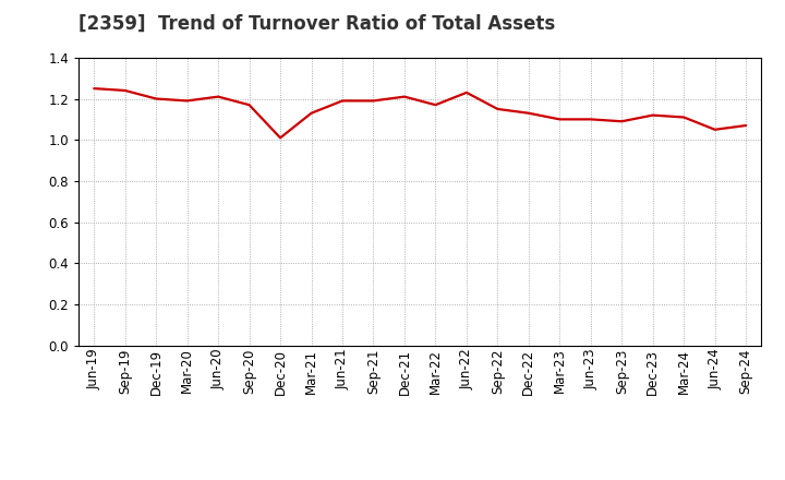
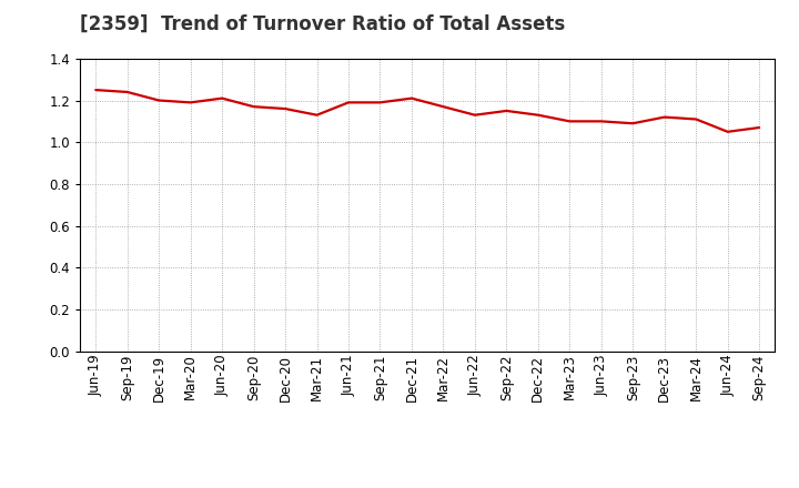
Dec-20: 1.01 -> 1.16
Jun-22: 1.23 -> 1.13
